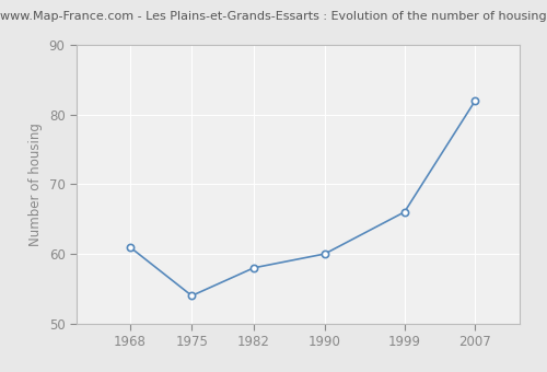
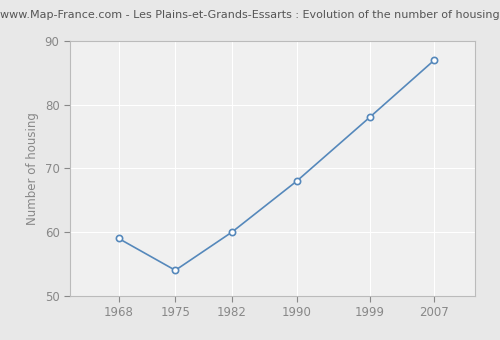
1968: 61 -> 59
1982: 58 -> 60
1990: 60 -> 68
1999: 66 -> 78
2007: 82 -> 87
